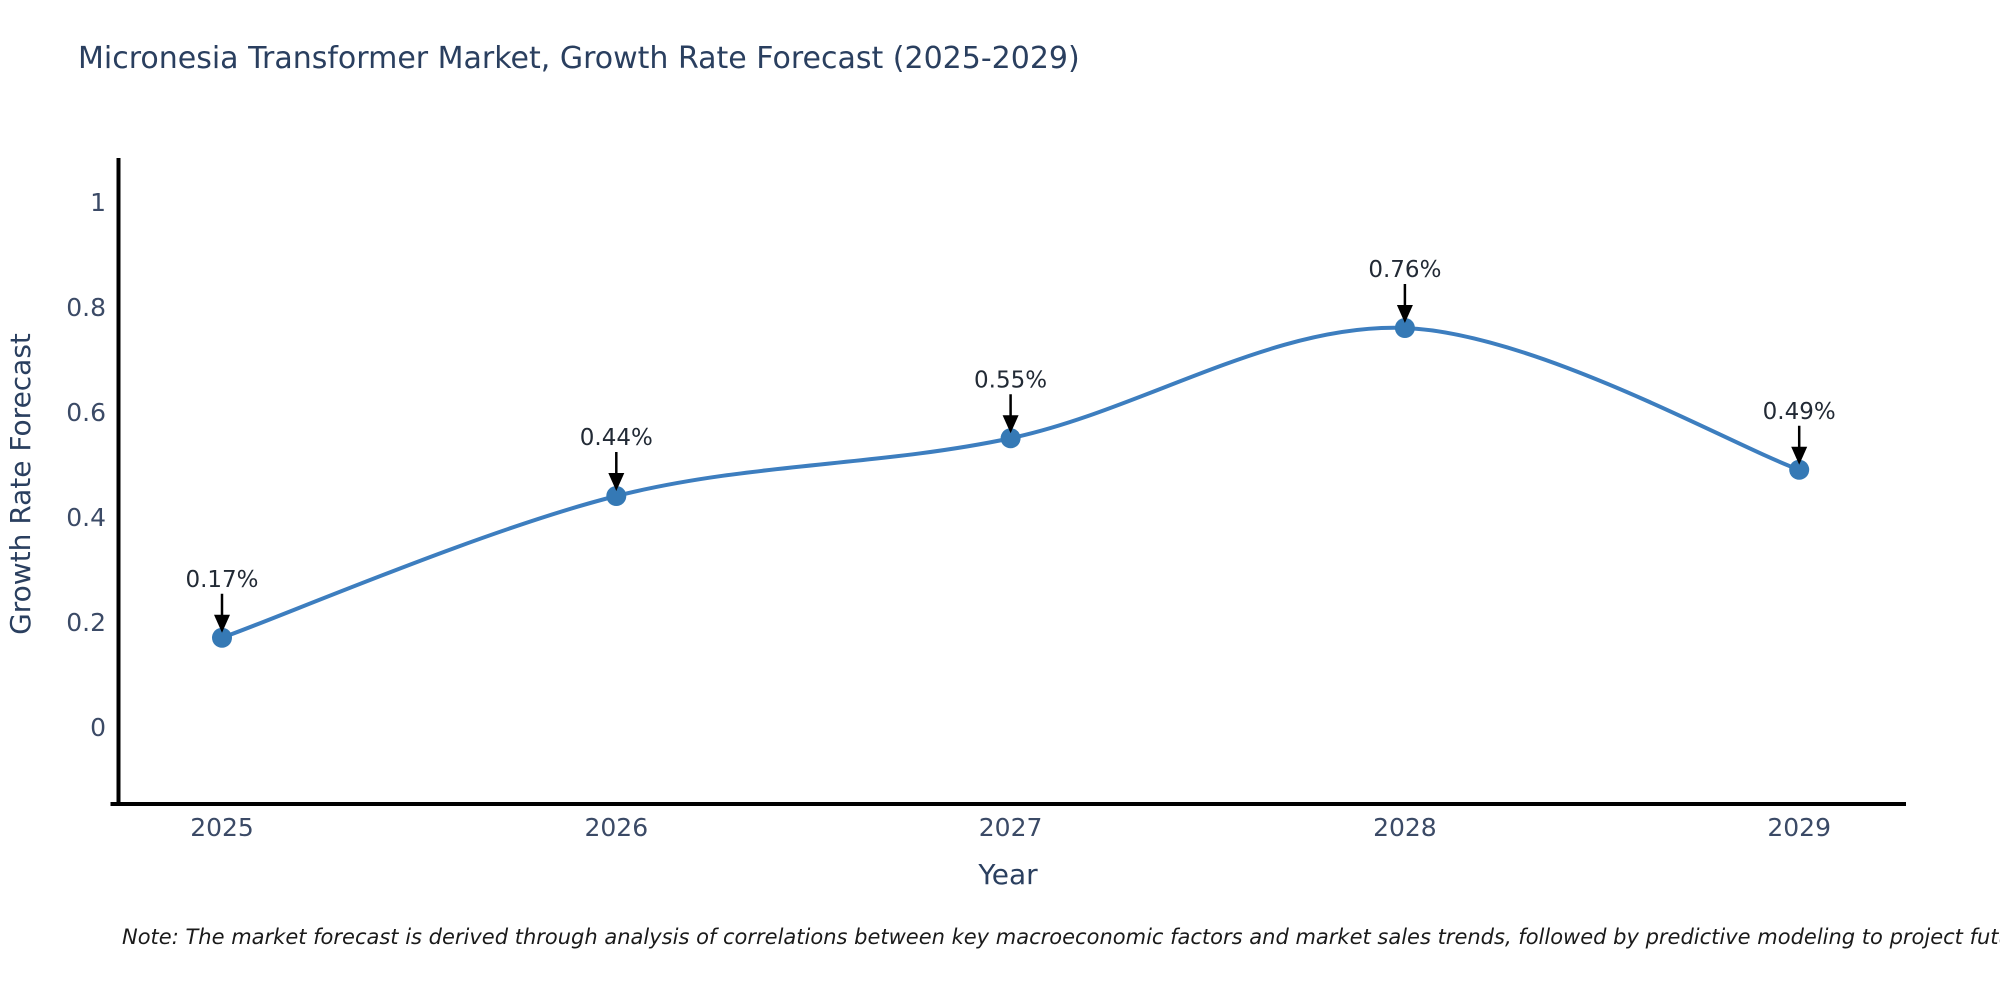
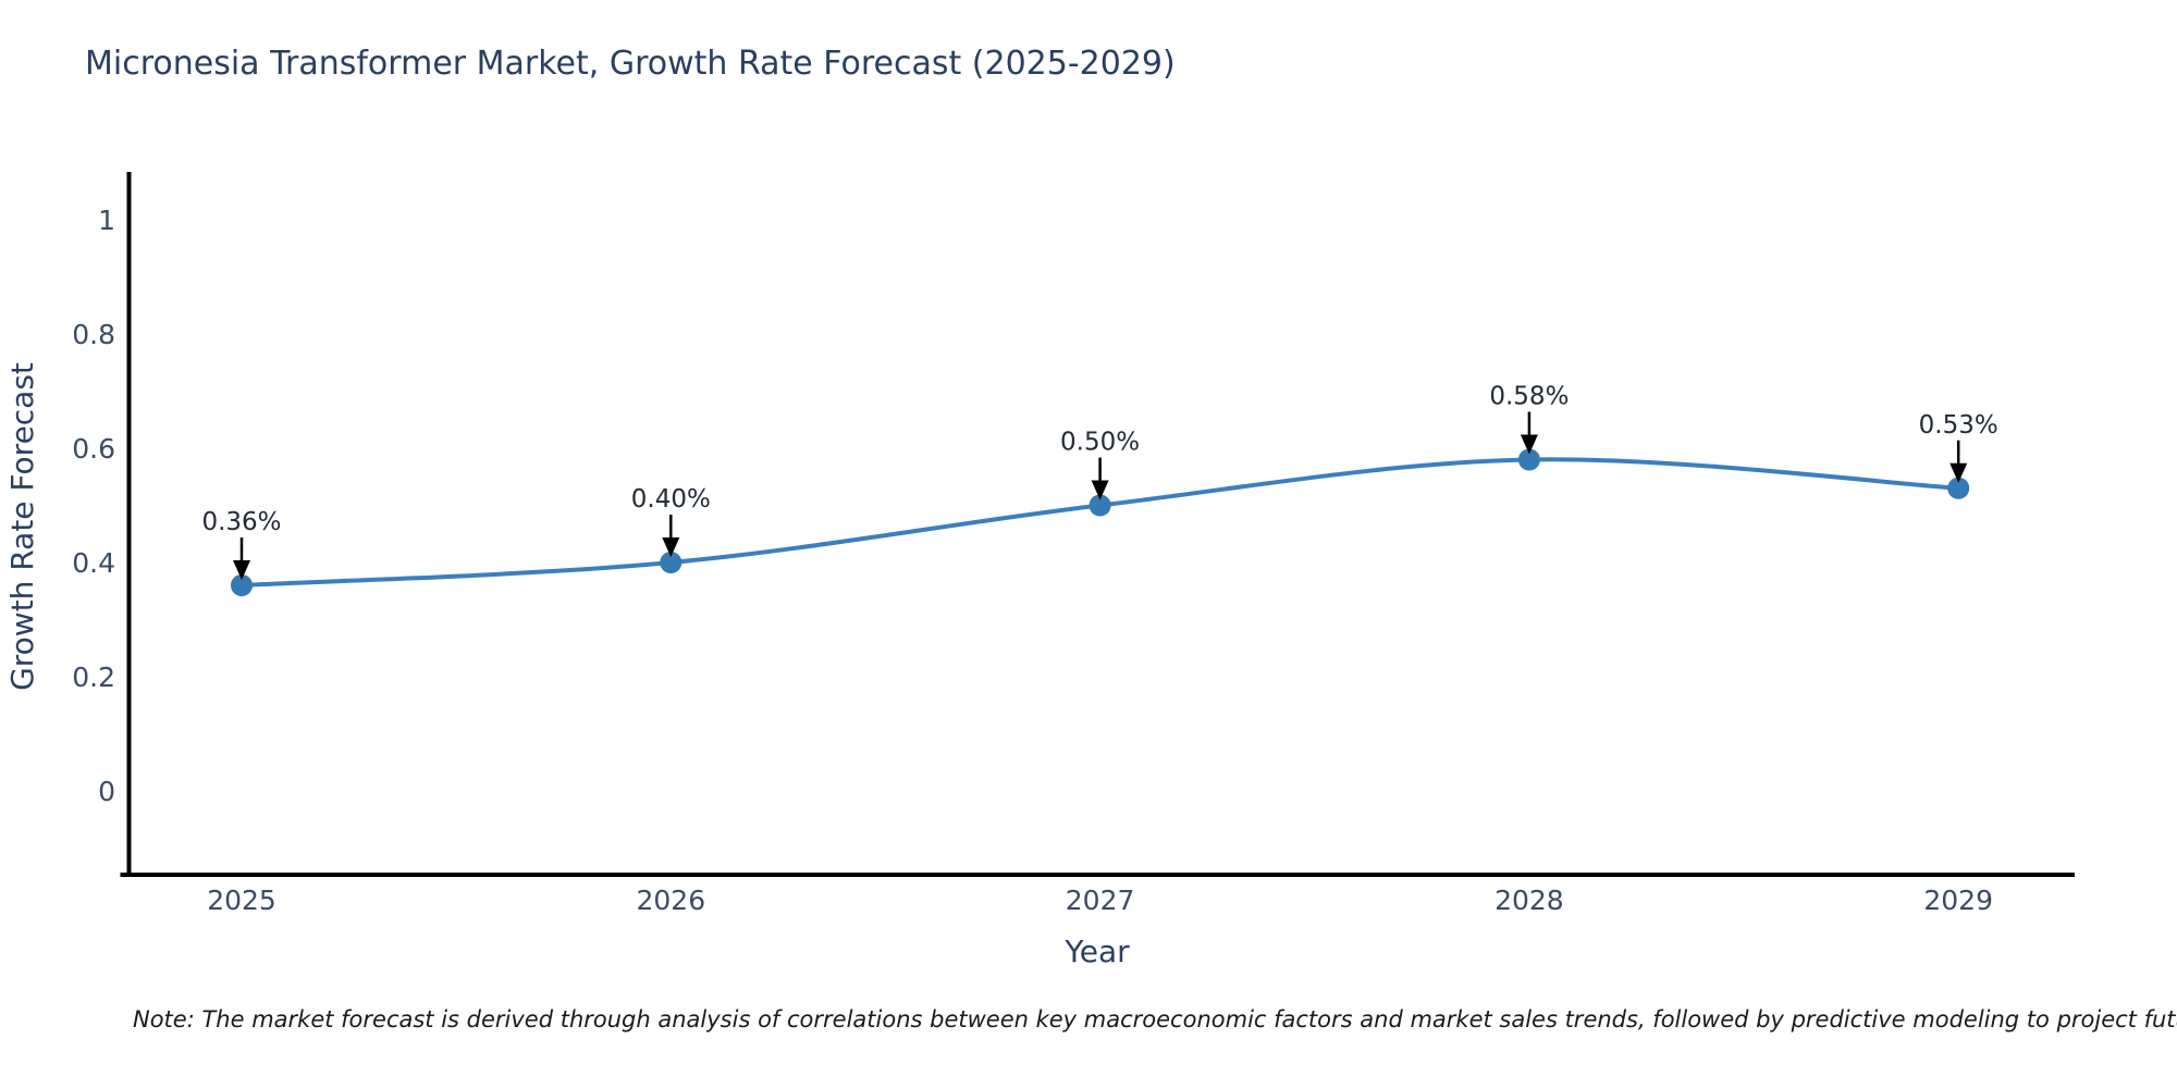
2025: 0.17% -> 0.36%
2026: 0.44% -> 0.40%
2027: 0.55% -> 0.50%
2028: 0.76% -> 0.58%
2029: 0.49% -> 0.53%
